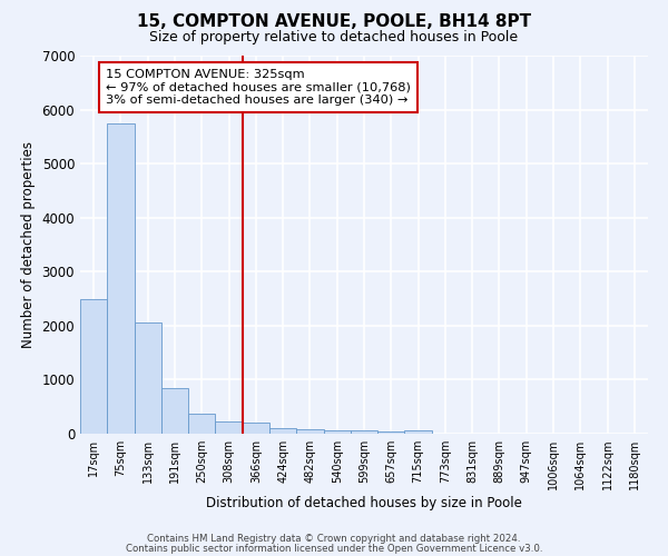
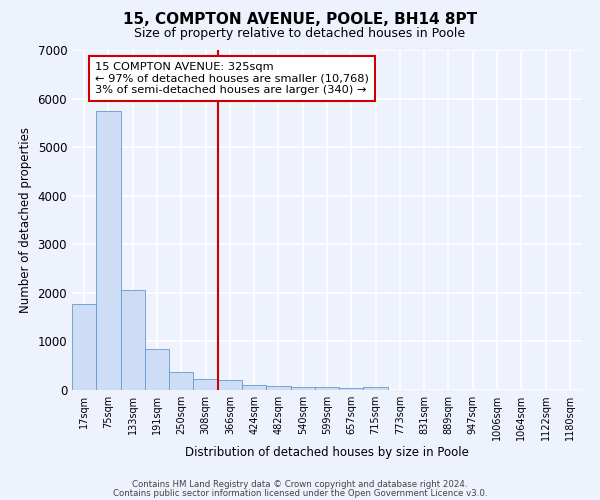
17sqm: 2500 -> 1780
